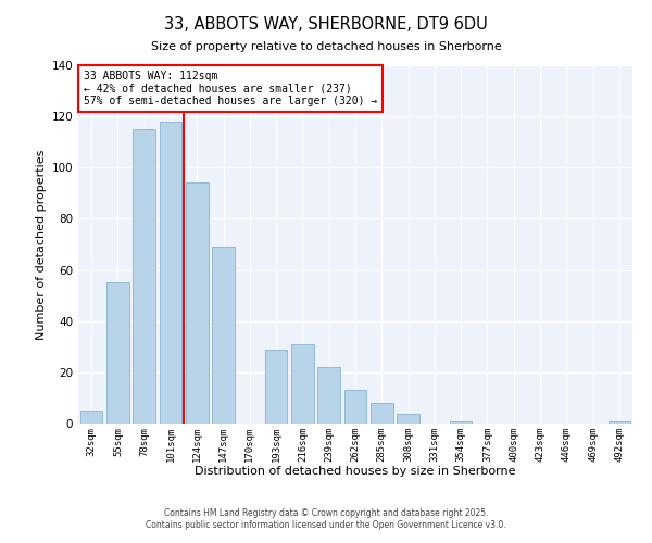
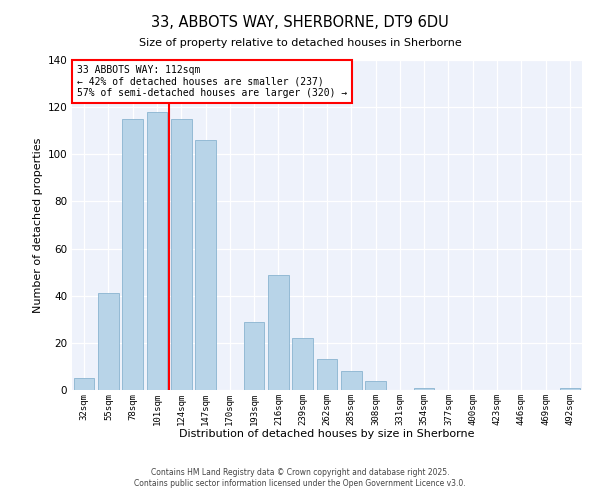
55sqm: 55 -> 41
124sqm: 94 -> 115
147sqm: 69 -> 106
216sqm: 31 -> 49
